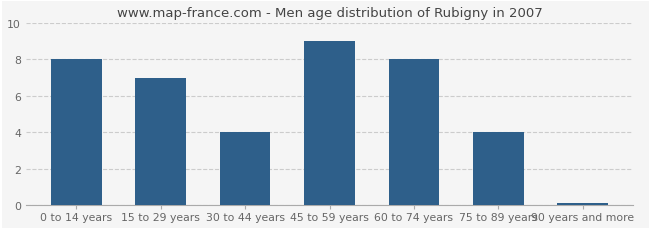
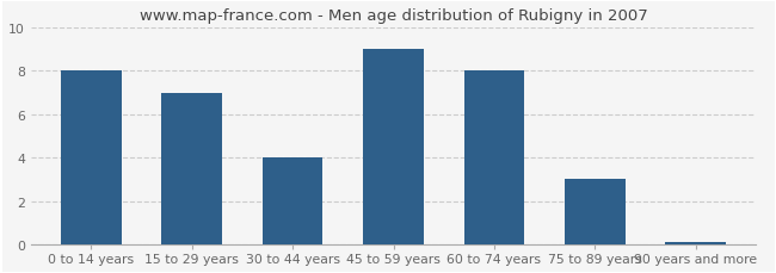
75 to 89 years: 4.0 -> 3.0
